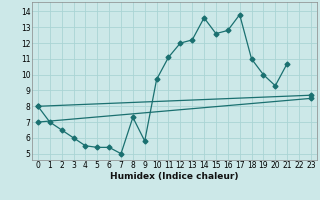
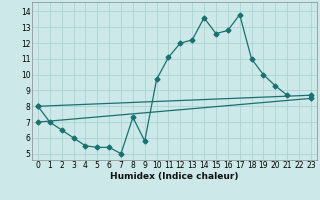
21: 10.7 -> 8.7
